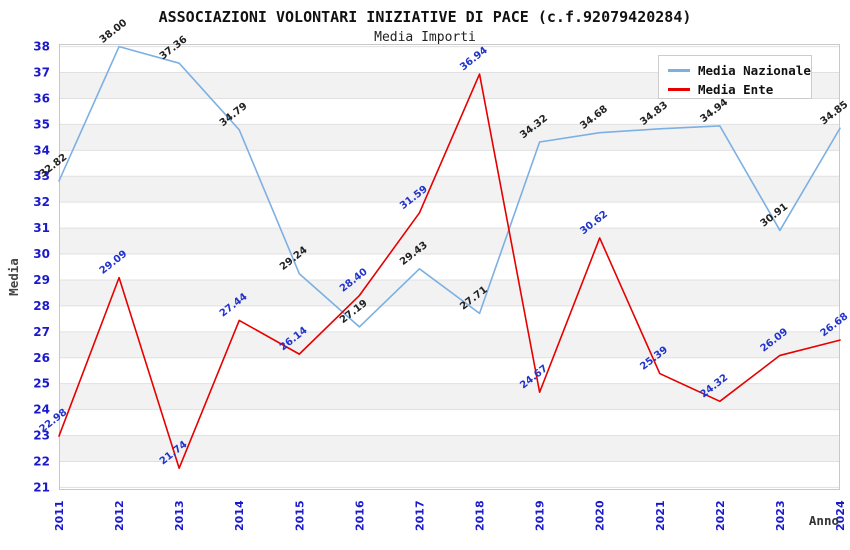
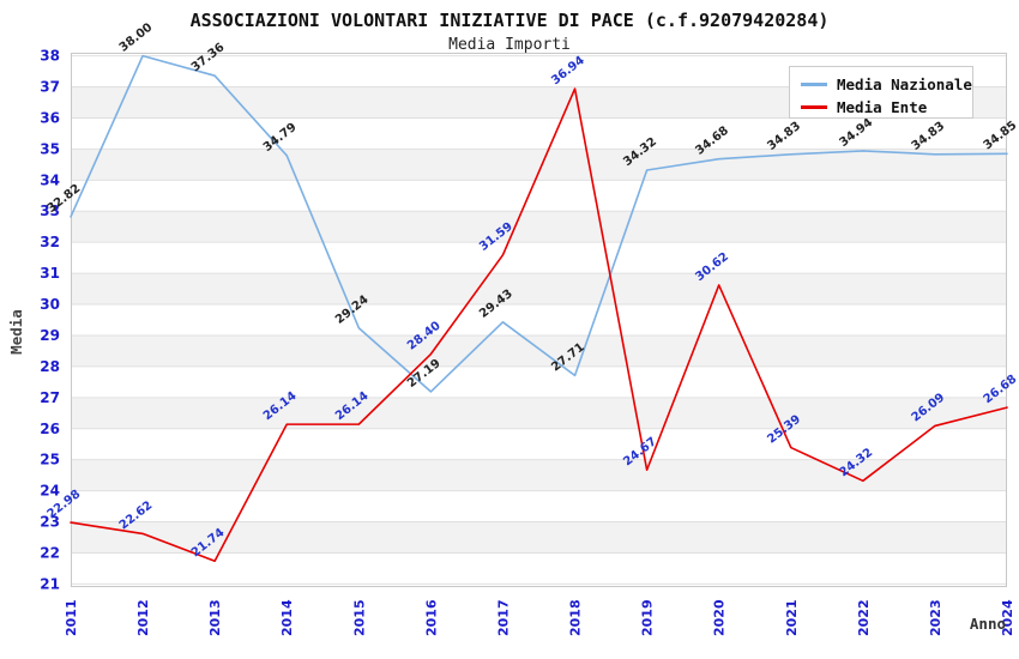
Media Ente/2012: 29.09 -> 22.62
Media Ente/2014: 27.44 -> 26.14
Media Nazionale/2023: 30.91 -> 34.83
